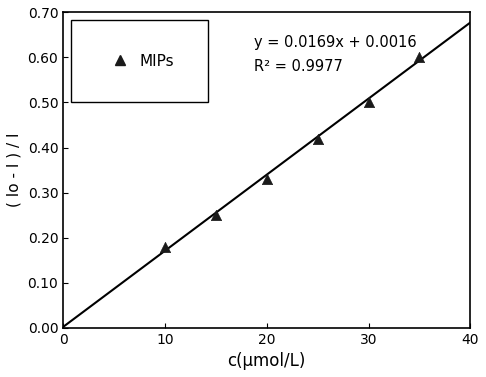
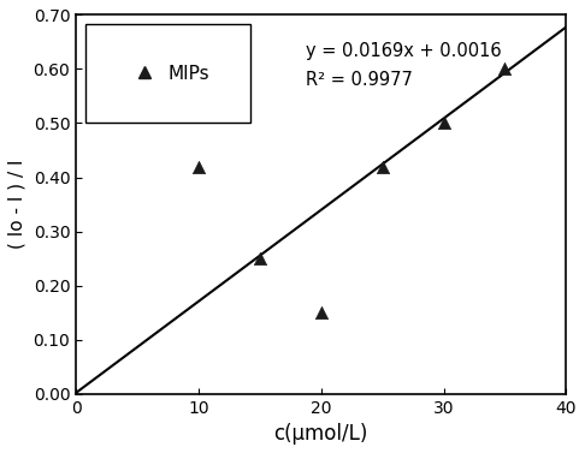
MIPs/10: 0.18 -> 0.42
MIPs/20: 0.33 -> 0.15
